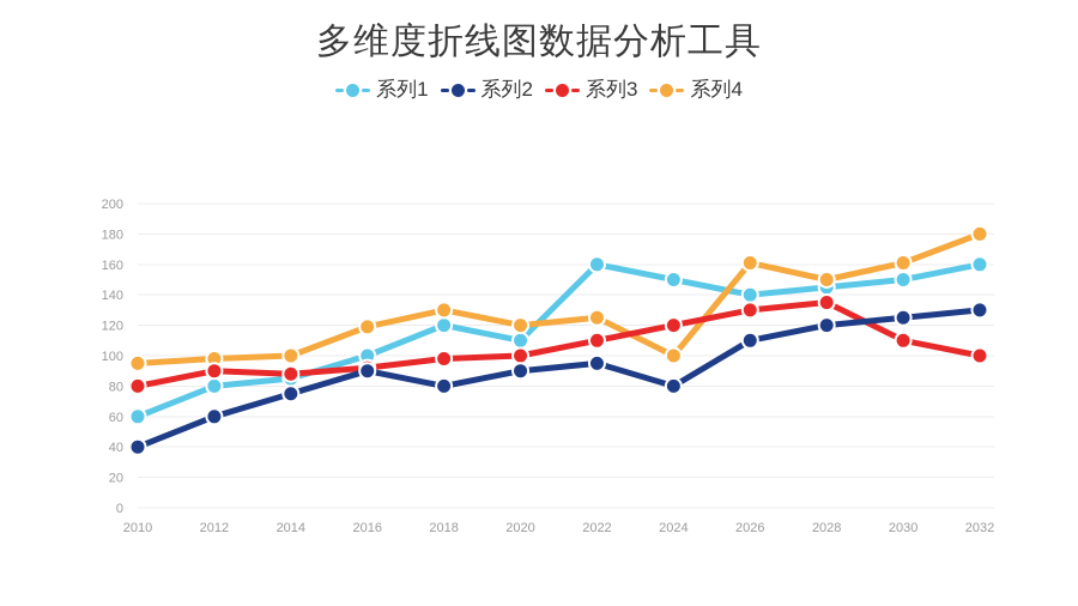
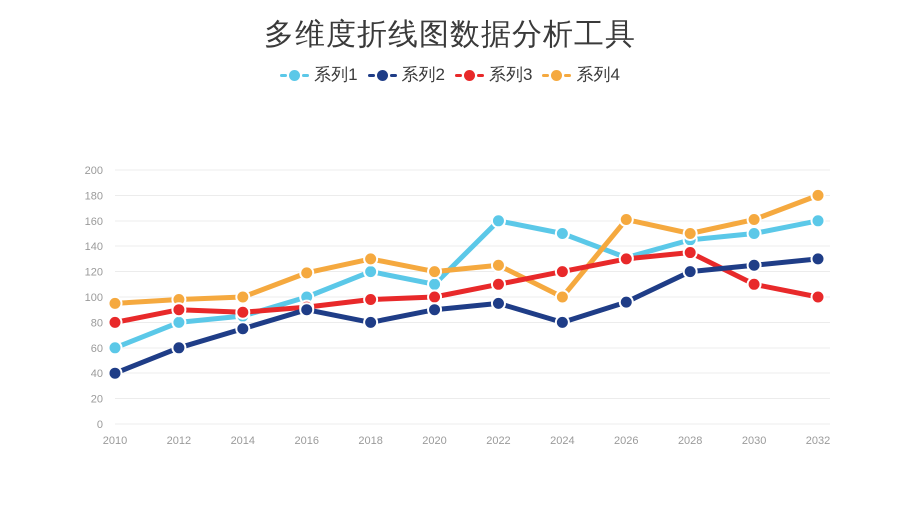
系列1/2026: 140 -> 131
系列2/2026: 110 -> 96
